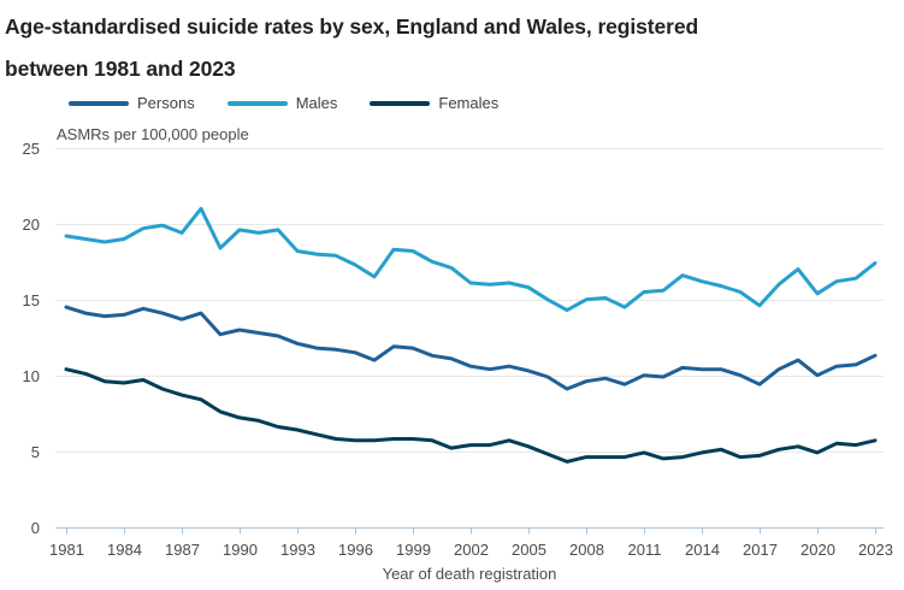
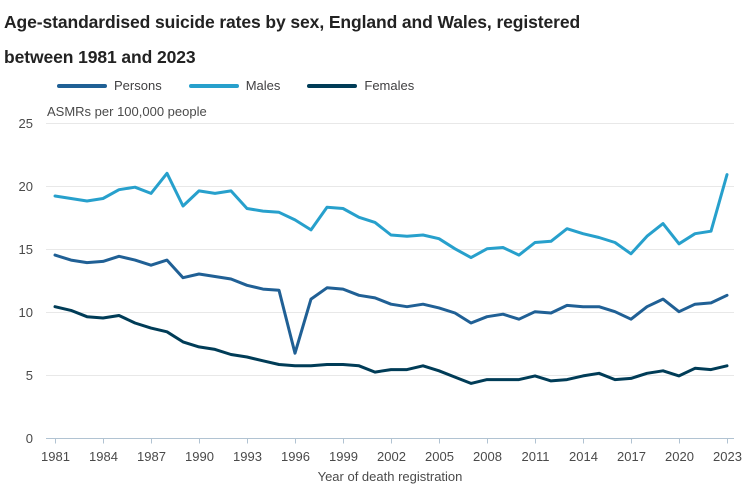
Persons/1996: 11.5 -> 6.7
Males/2023: 17.4 -> 20.9
